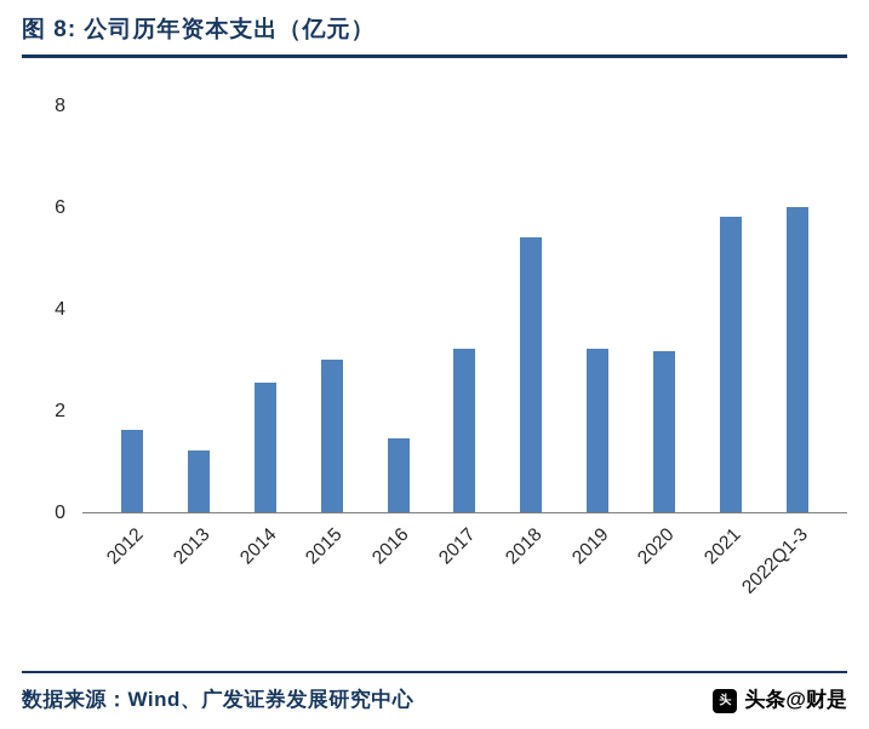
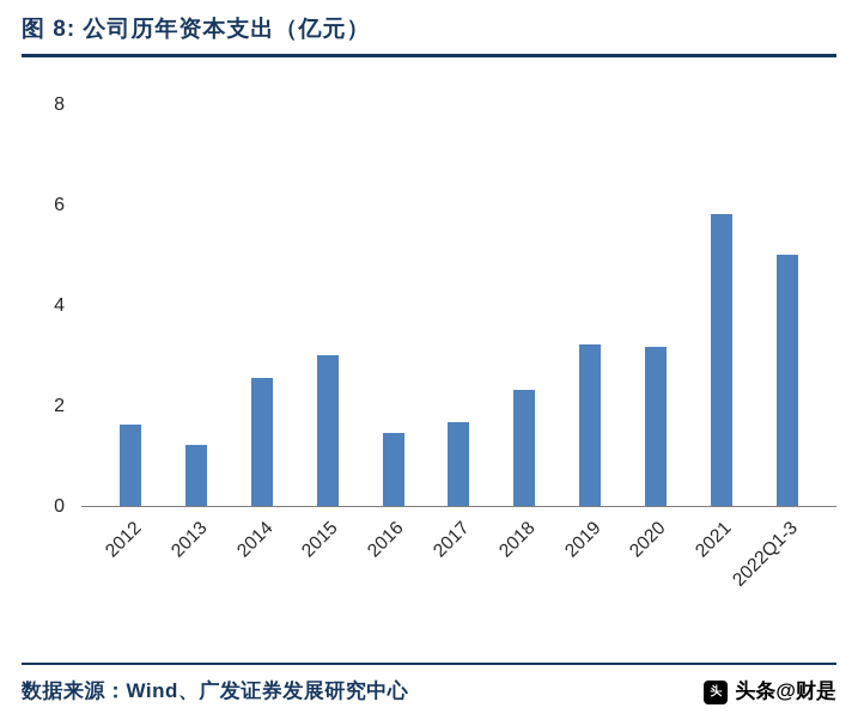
2017: 3.2 -> 1.6
2018: 5.4 -> 2.3
2022Q1-3: 6.0 -> 5.0
